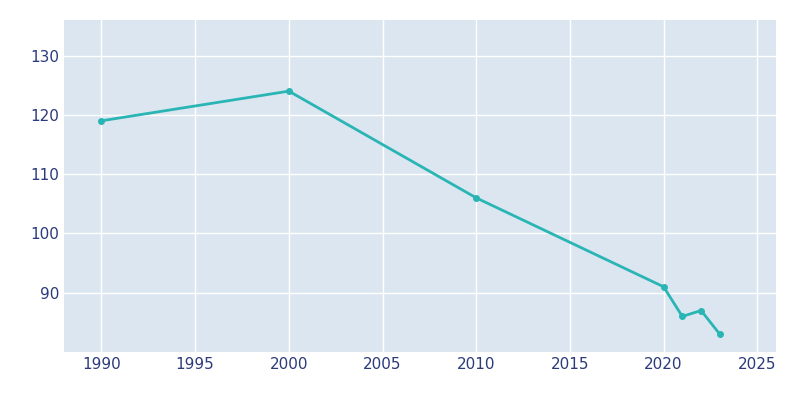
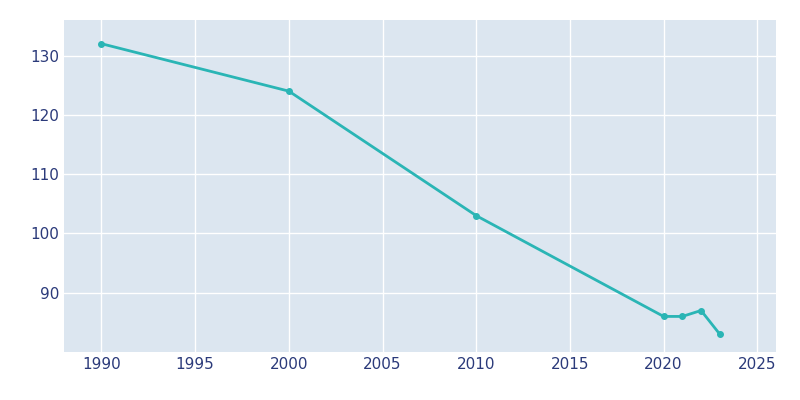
1990: 119 -> 132
2010: 106 -> 103
2020: 91 -> 86
